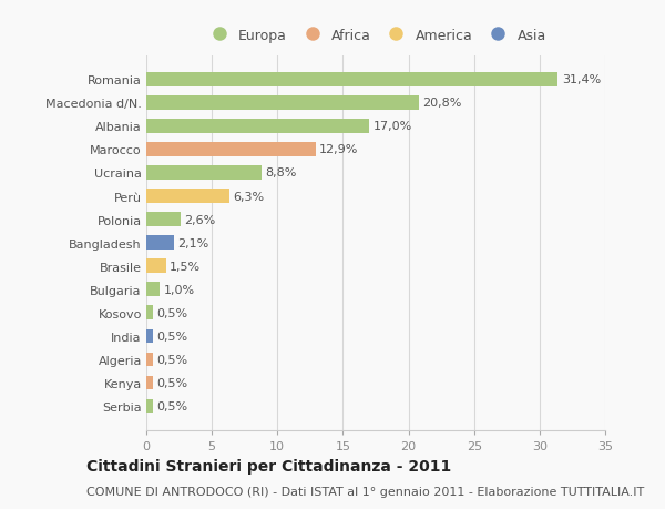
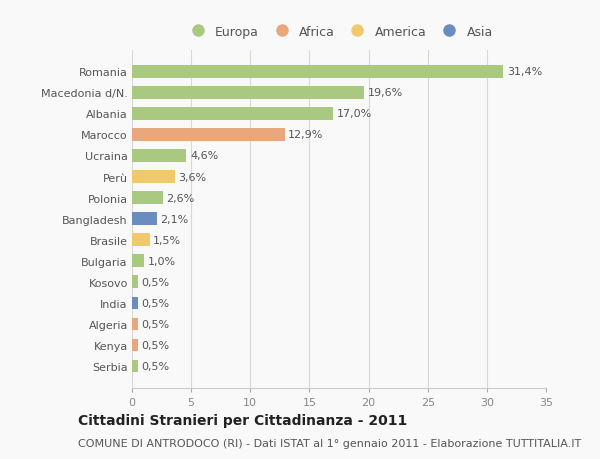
Macedonia d/N.: 20,8% -> 19,6%
Ucraina: 8,8% -> 4,6%
Perù: 6,3% -> 3,6%
